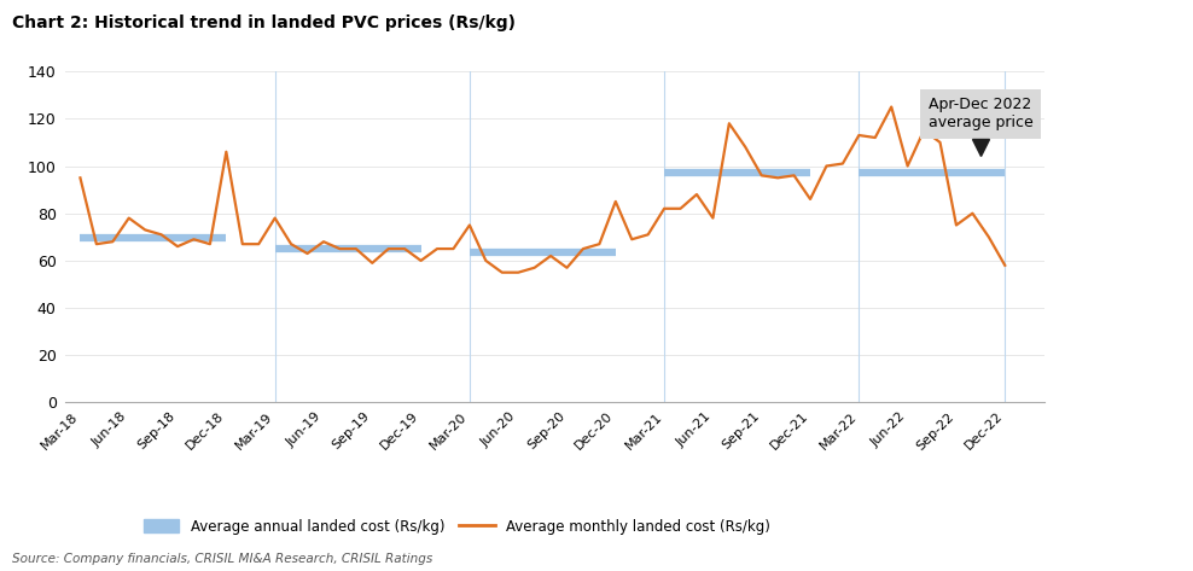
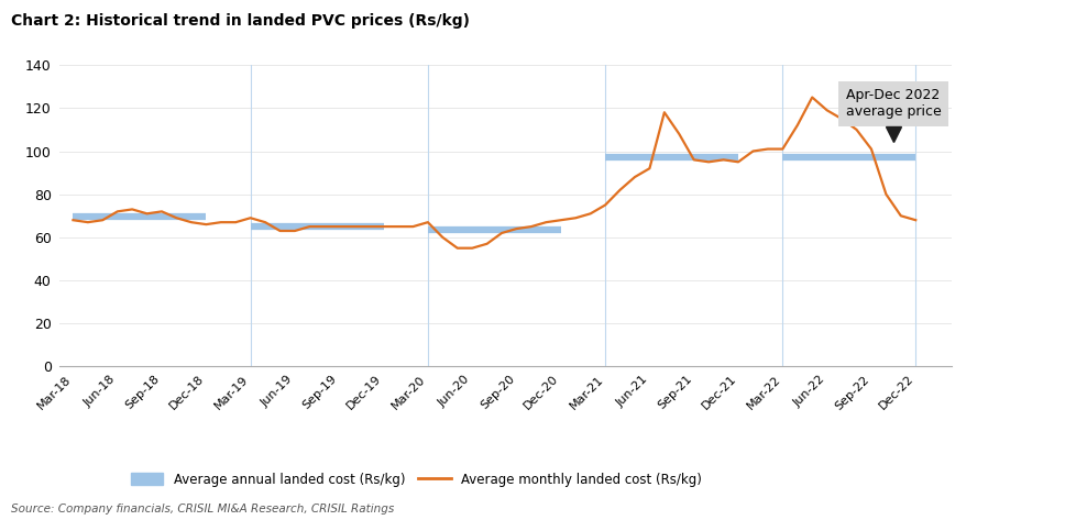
Mar-18: 95 -> 68
Jun-18: 78 -> 72
Sep-18: 66 -> 72
Dec-18: 106 -> 66
Mar-19: 78 -> 69
Jun-19: 68 -> 63
Sep-19: 59 -> 65
Dec-19: 60 -> 65
Mar-20: 75 -> 67
Sep-20: 57 -> 64
Dec-20: 85 -> 68
Mar-21: 82 -> 75
Jun-21: 78 -> 92
Dec-21: 86 -> 95
Mar-22: 113 -> 101
Jun-22: 100 -> 119
Sep-22: 75 -> 101
Dec-22: 58 -> 68
